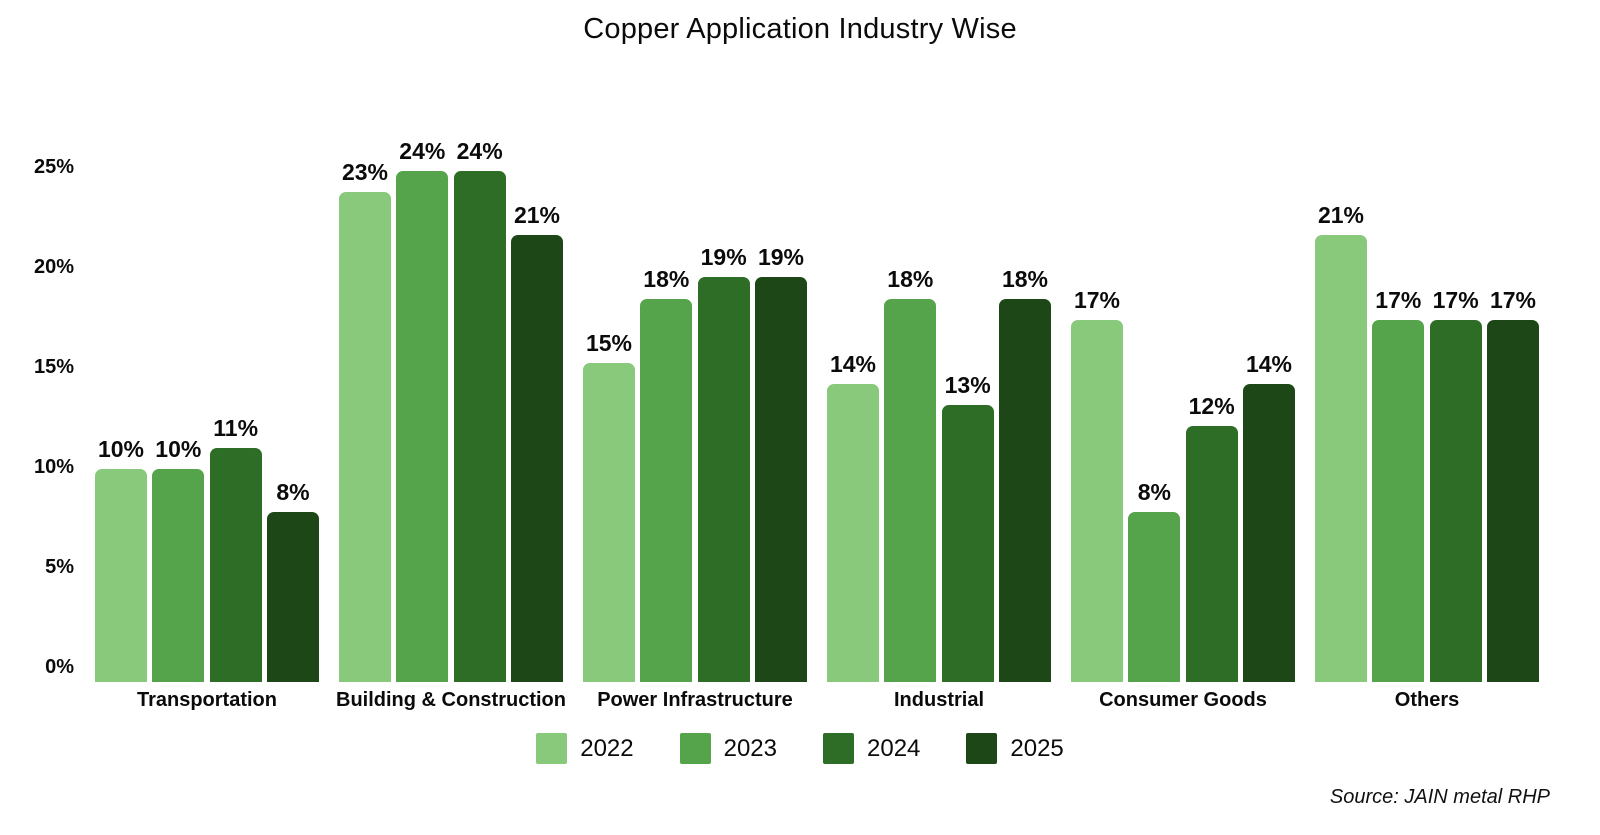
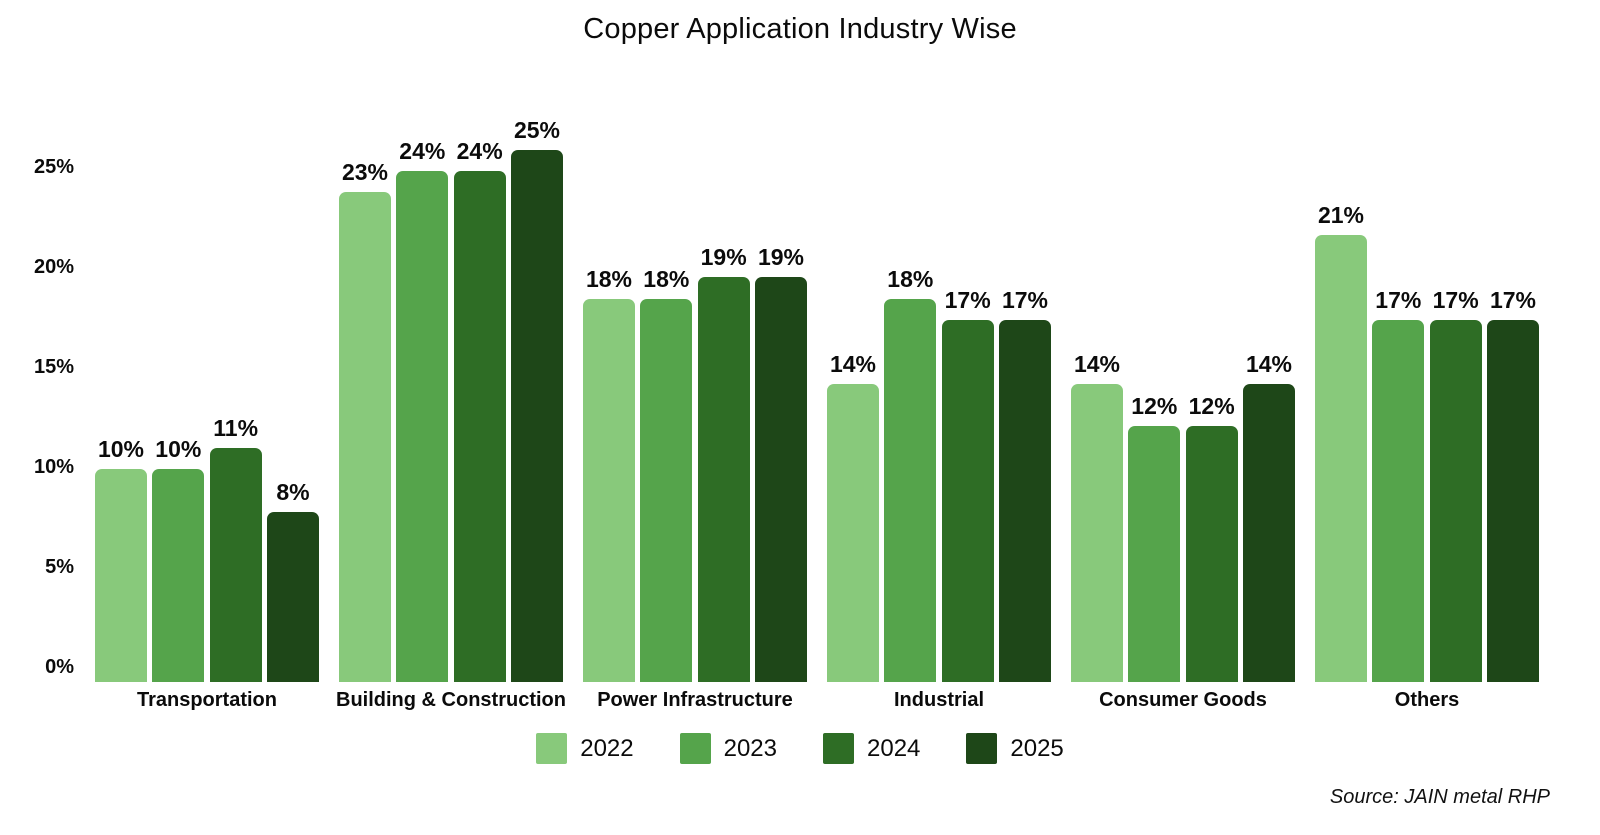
2025/Building & Construction: 21% -> 25%
2022/Power Infrastructure: 15% -> 18%
2024/Industrial: 13% -> 17%
2025/Industrial: 18% -> 17%
2022/Consumer Goods: 17% -> 14%
2023/Consumer Goods: 8% -> 12%
